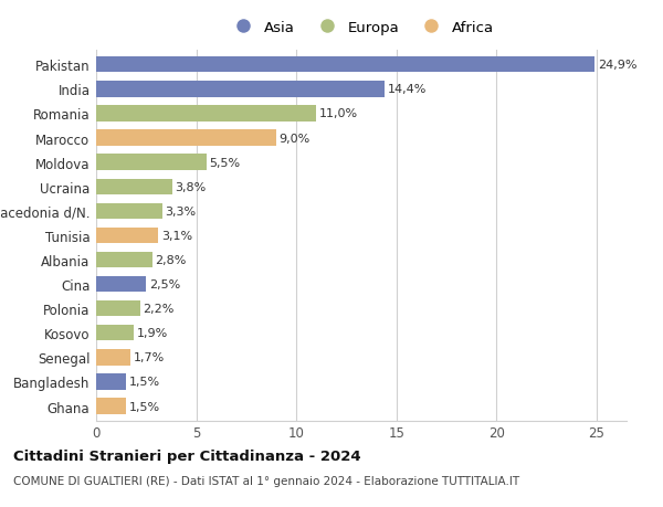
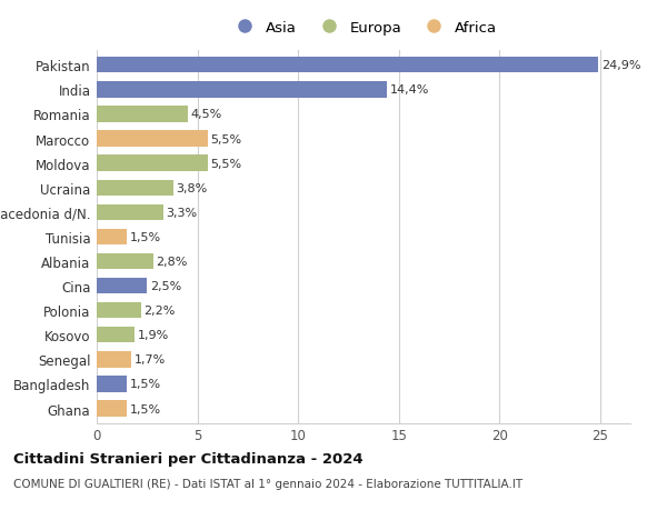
Romania: 11,0% -> 4,5%
Marocco: 9,0% -> 5,5%
Tunisia: 3,1% -> 1,5%
